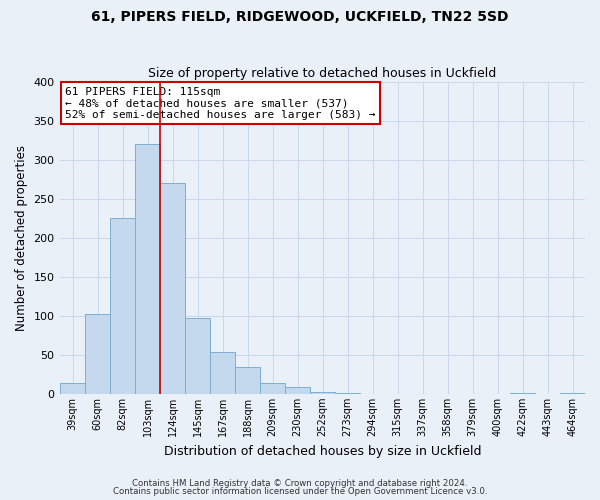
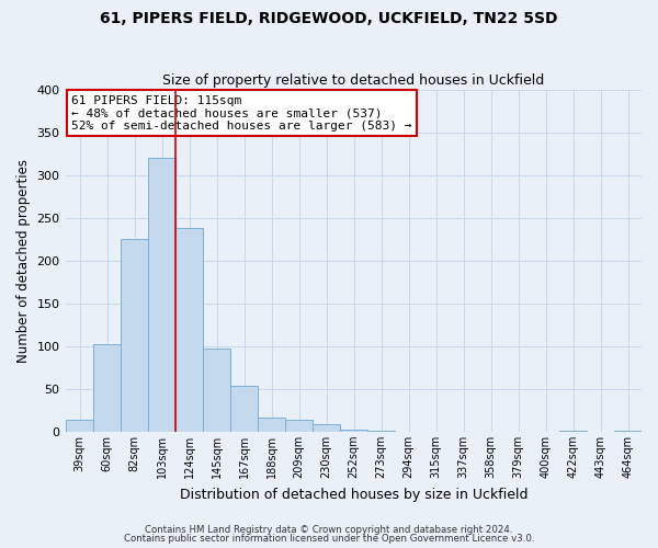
124sqm: 270 -> 238
188sqm: 34 -> 17
